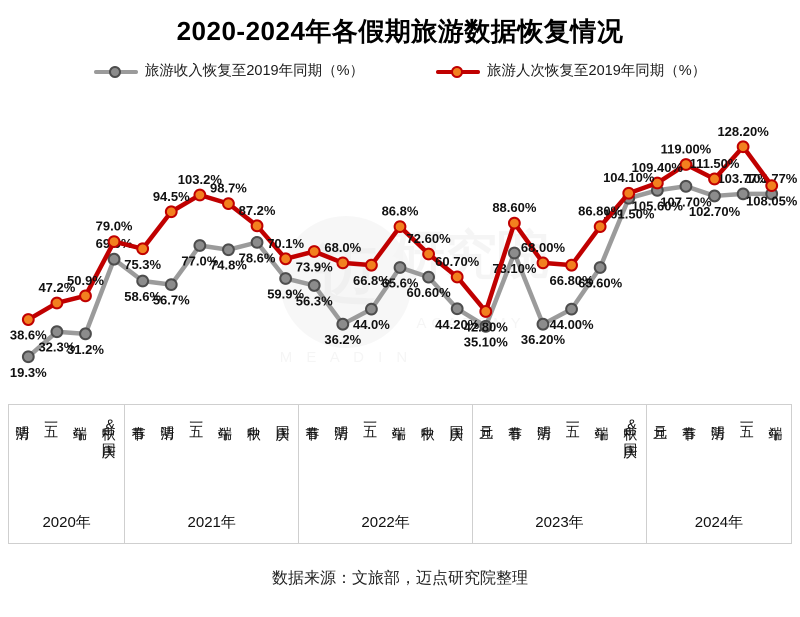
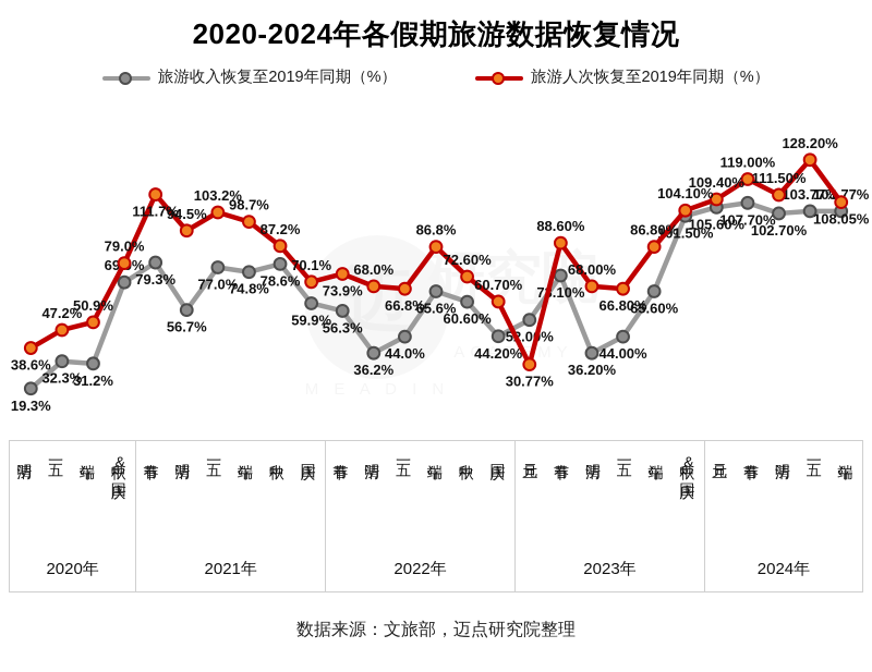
旅游收入恢复至2019年同期（%）/2021年春节: 58.6% -> 79.3%
旅游人次恢复至2019年同期（%）/2021年春节: 75.3% -> 111.7%
旅游收入恢复至2019年同期（%）/2023年元旦: 35.10% -> 52.00%
旅游人次恢复至2019年同期（%）/2023年元旦: 42.80% -> 30.77%
